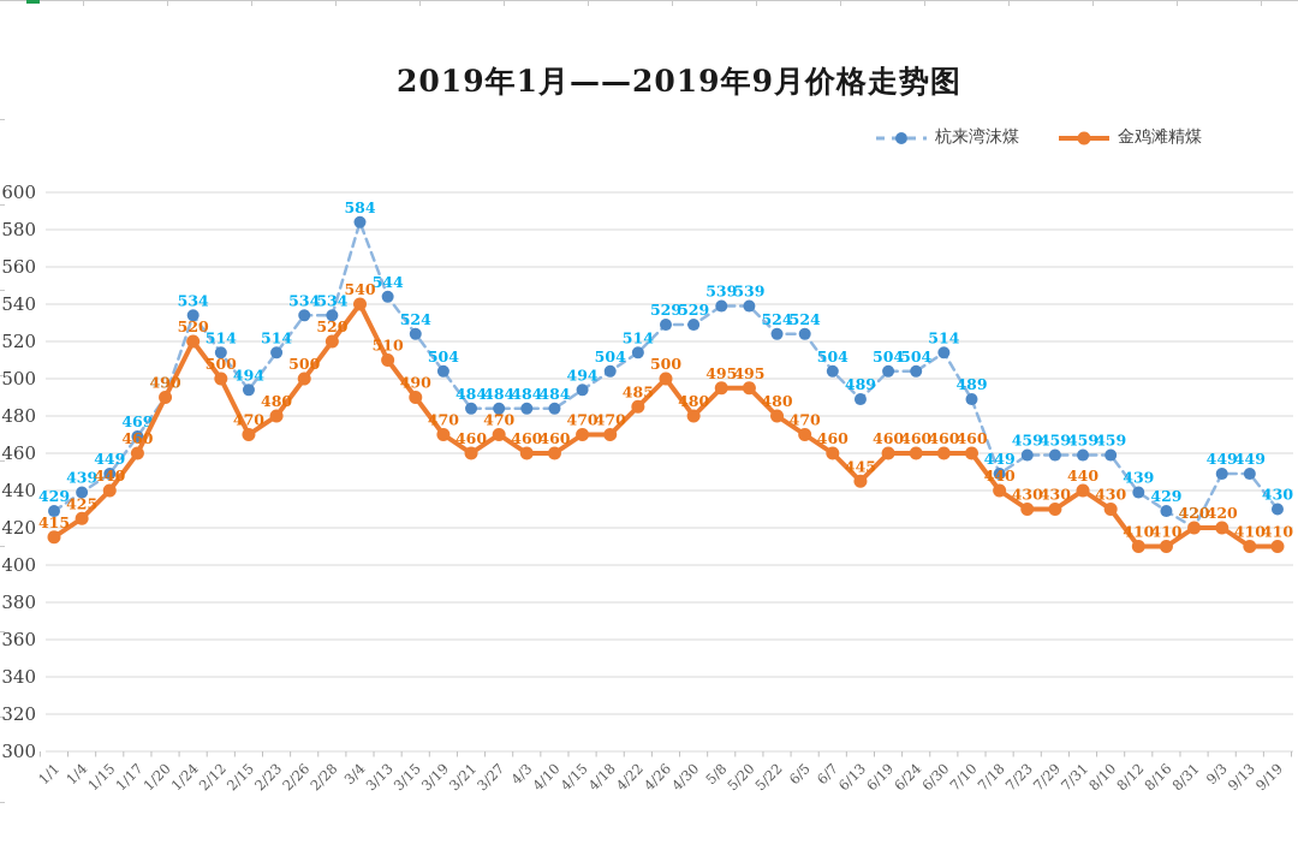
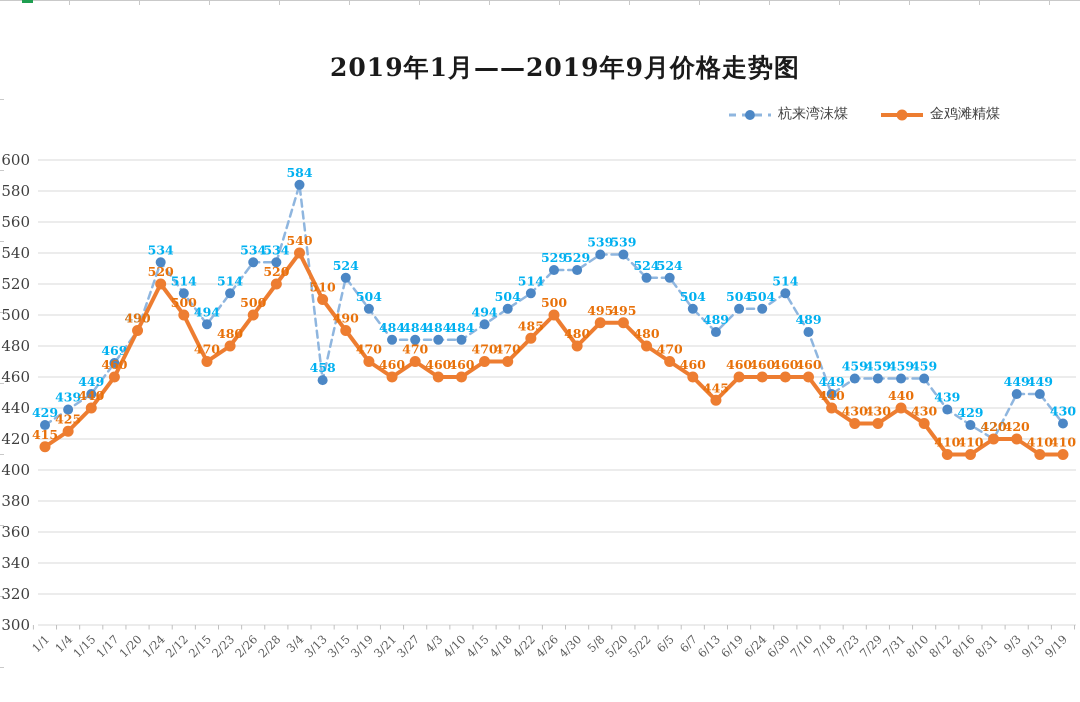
杭来湾沫煤/3/13: 544 -> 458
